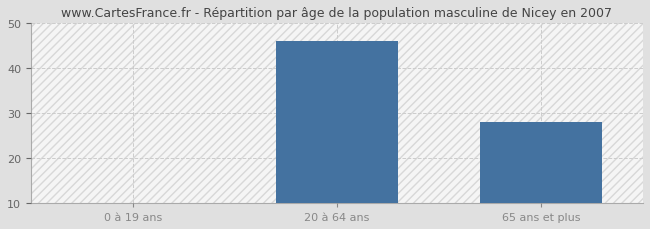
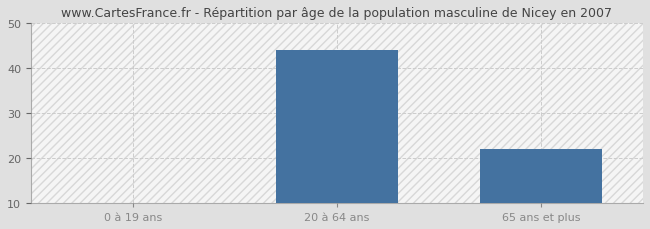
20 à 64 ans: 46 -> 44
65 ans et plus: 28 -> 22
